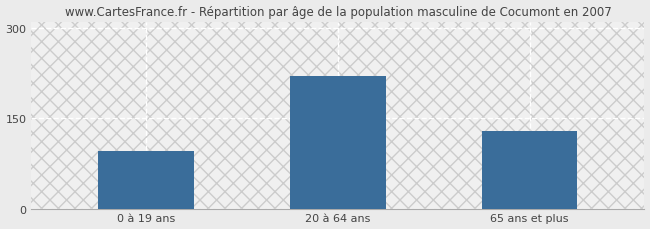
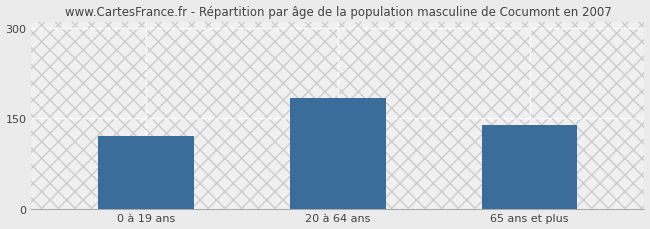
0 à 19 ans: 96 -> 120
20 à 64 ans: 220 -> 183
65 ans et plus: 128 -> 138
